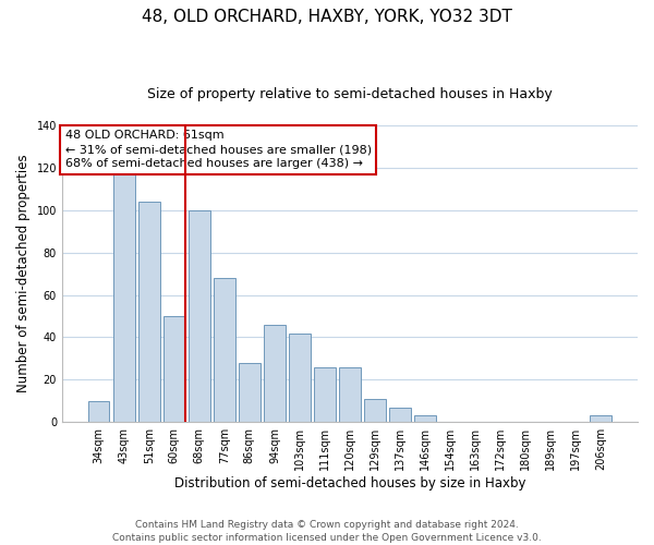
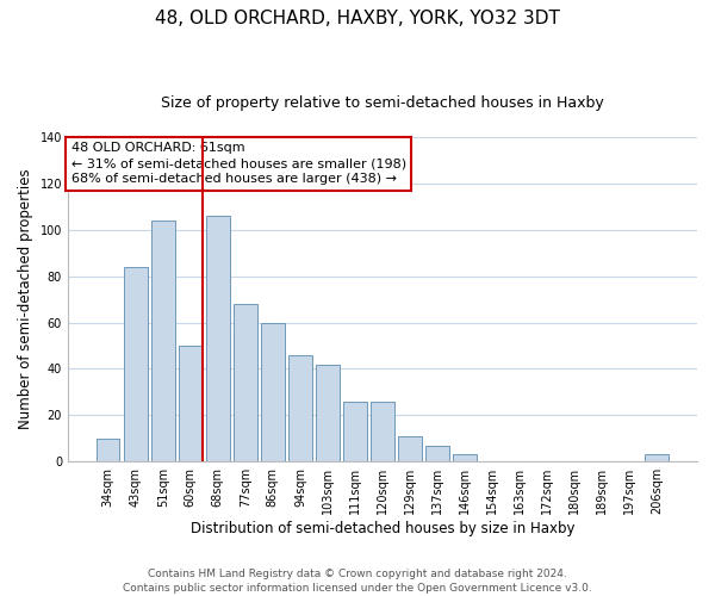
43sqm: 118 -> 84
68sqm: 100 -> 106
86sqm: 28 -> 60
